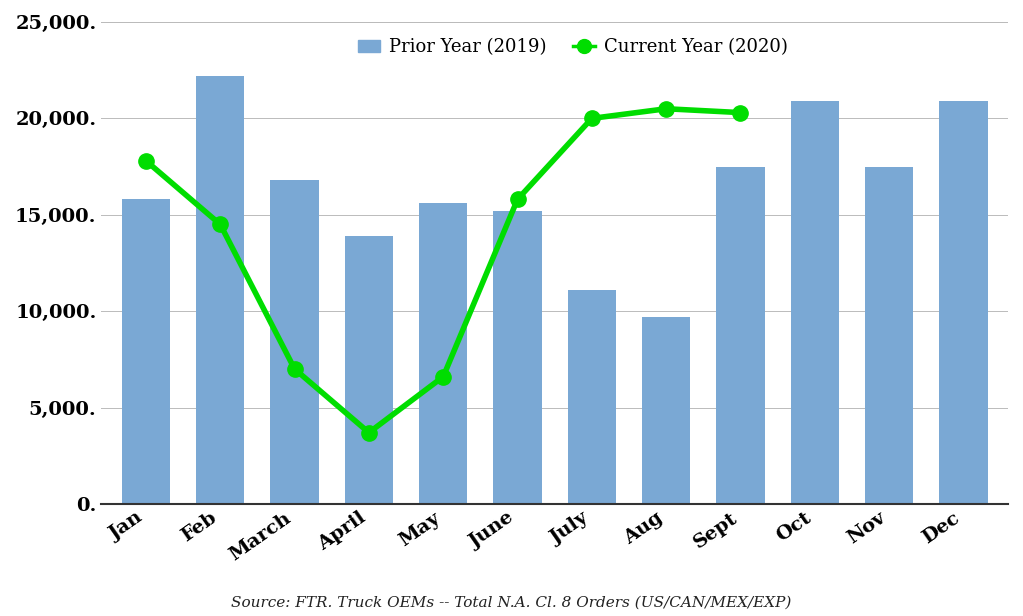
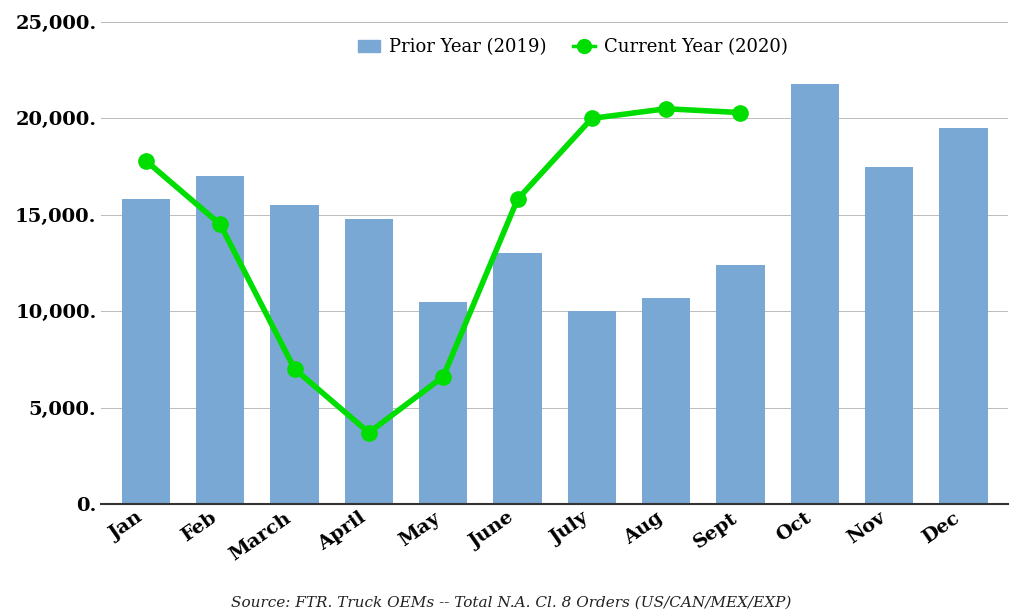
Prior Year (2019)/Feb: 22,200. -> 17,000.
Prior Year (2019)/March: 16,800. -> 15,500.
Prior Year (2019)/April: 13,900. -> 14,800.
Prior Year (2019)/May: 15,600. -> 10,500.
Prior Year (2019)/June: 15,200. -> 13,000.
Prior Year (2019)/July: 11,100. -> 10,000.
Prior Year (2019)/Aug: 9,700. -> 10,700.
Prior Year (2019)/Sept: 17,500. -> 12,400.
Prior Year (2019)/Oct: 20,900. -> 21,800.
Prior Year (2019)/Dec: 20,900. -> 19,500.
